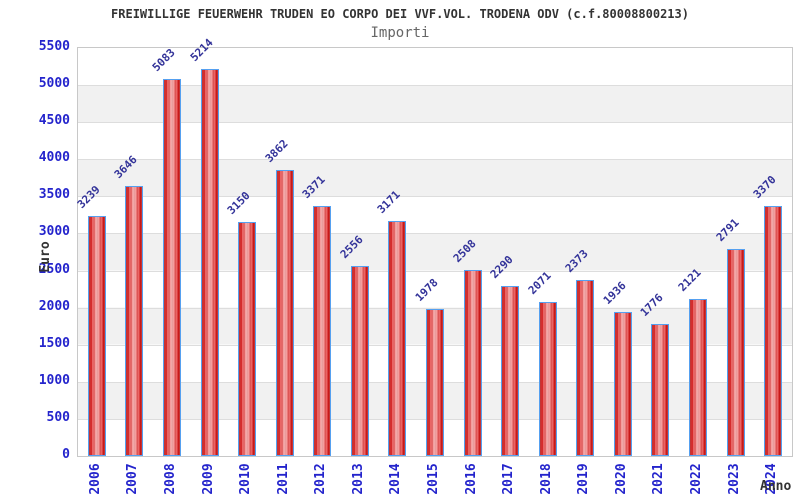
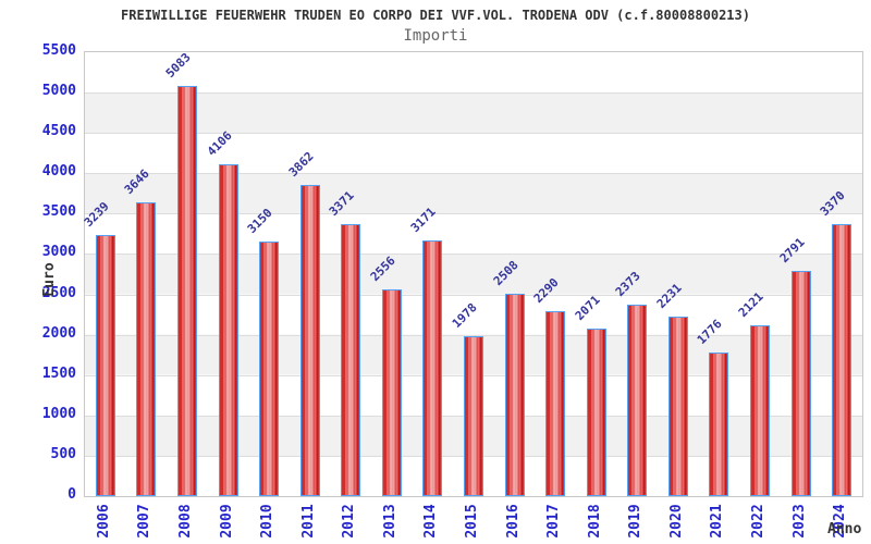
2009: 5214 -> 4106
2020: 1936 -> 2231
